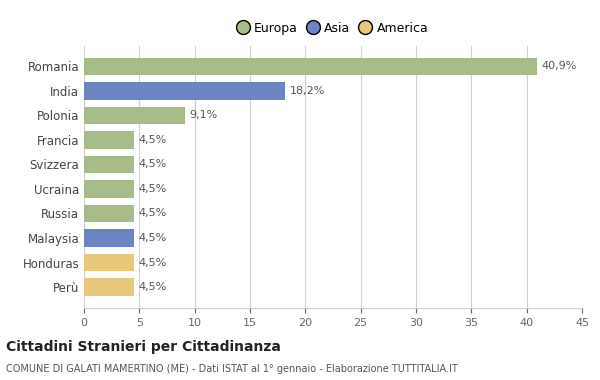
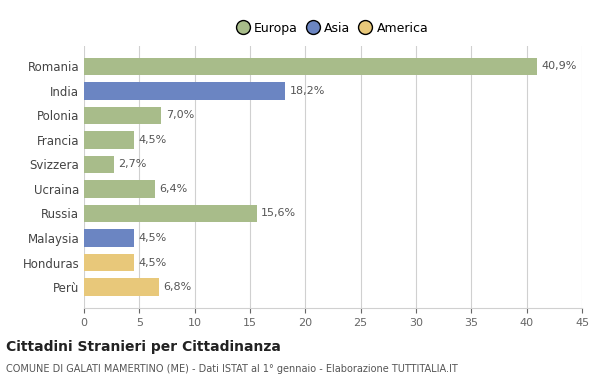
Polonia: 9,1% -> 7,0%
Svizzera: 4,5% -> 2,7%
Ucraina: 4,5% -> 6,4%
Russia: 4,5% -> 15,6%
Perù: 4,5% -> 6,8%
